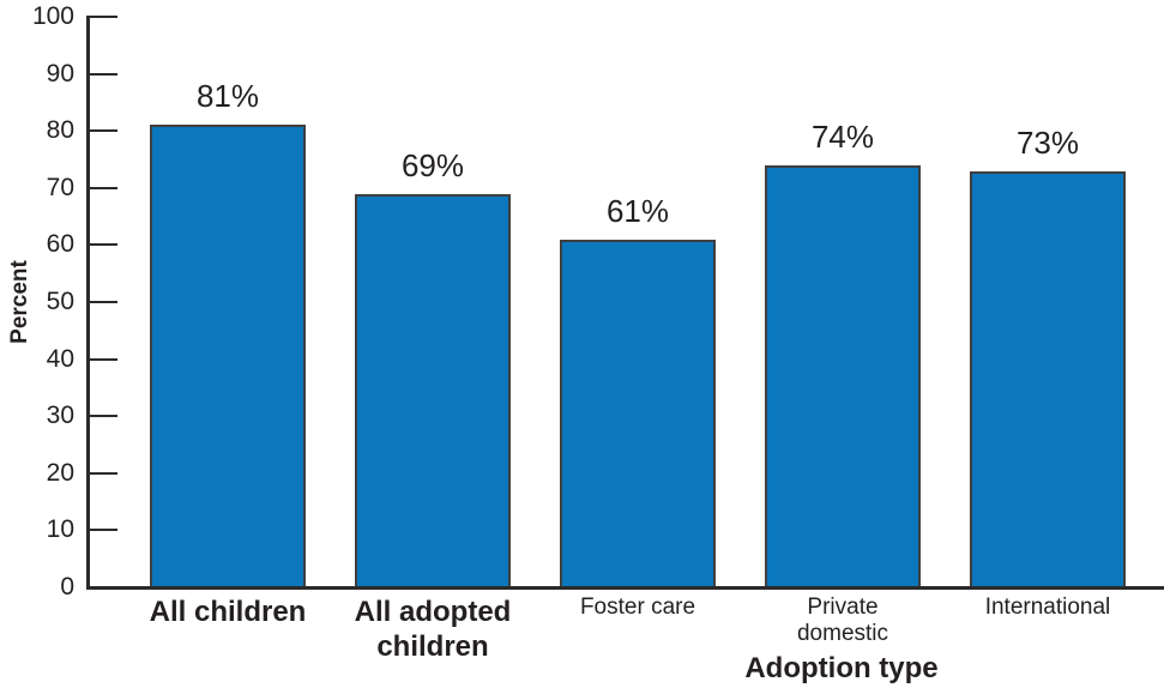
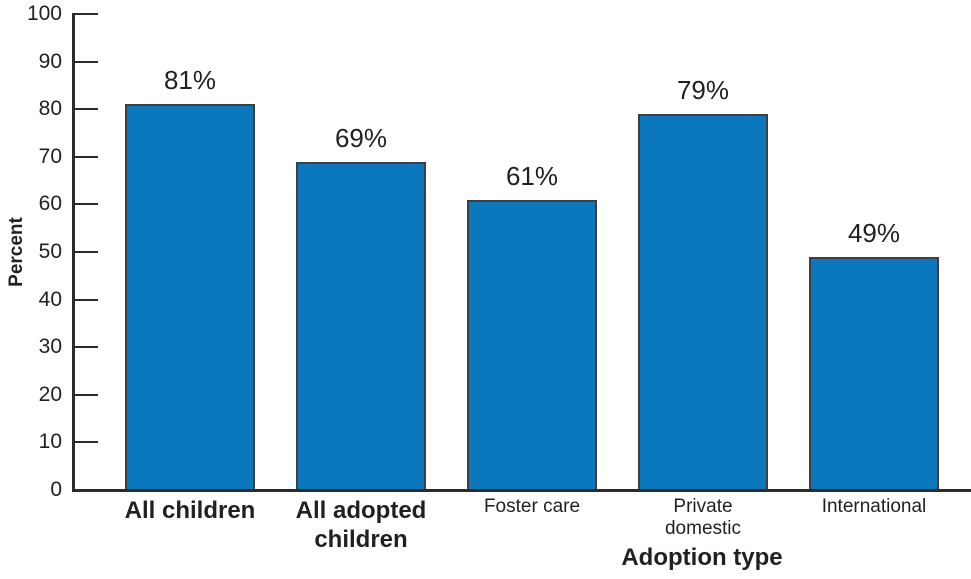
Private domestic: 74% -> 79%
International: 73% -> 49%
